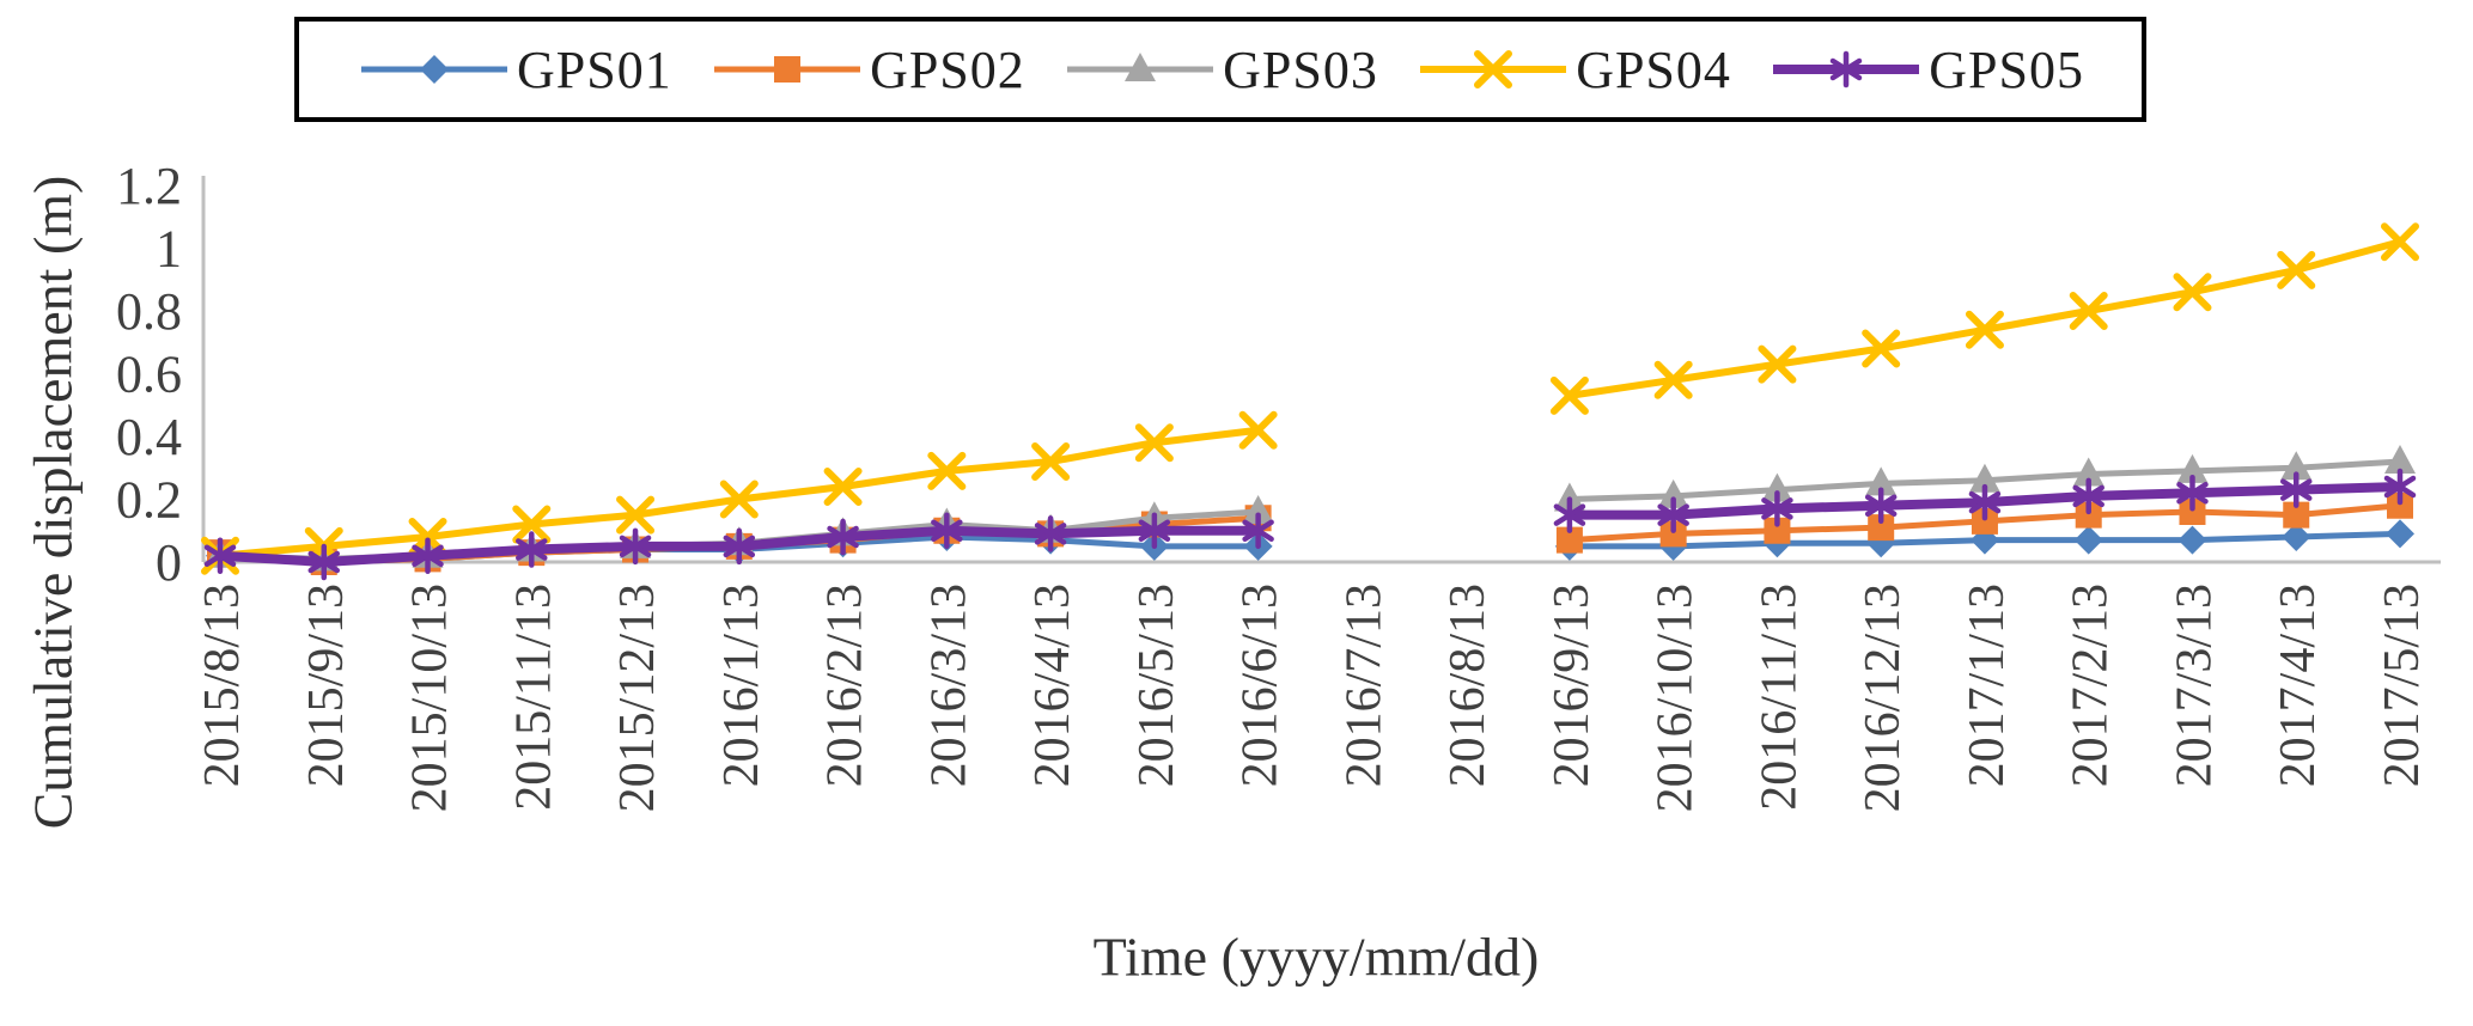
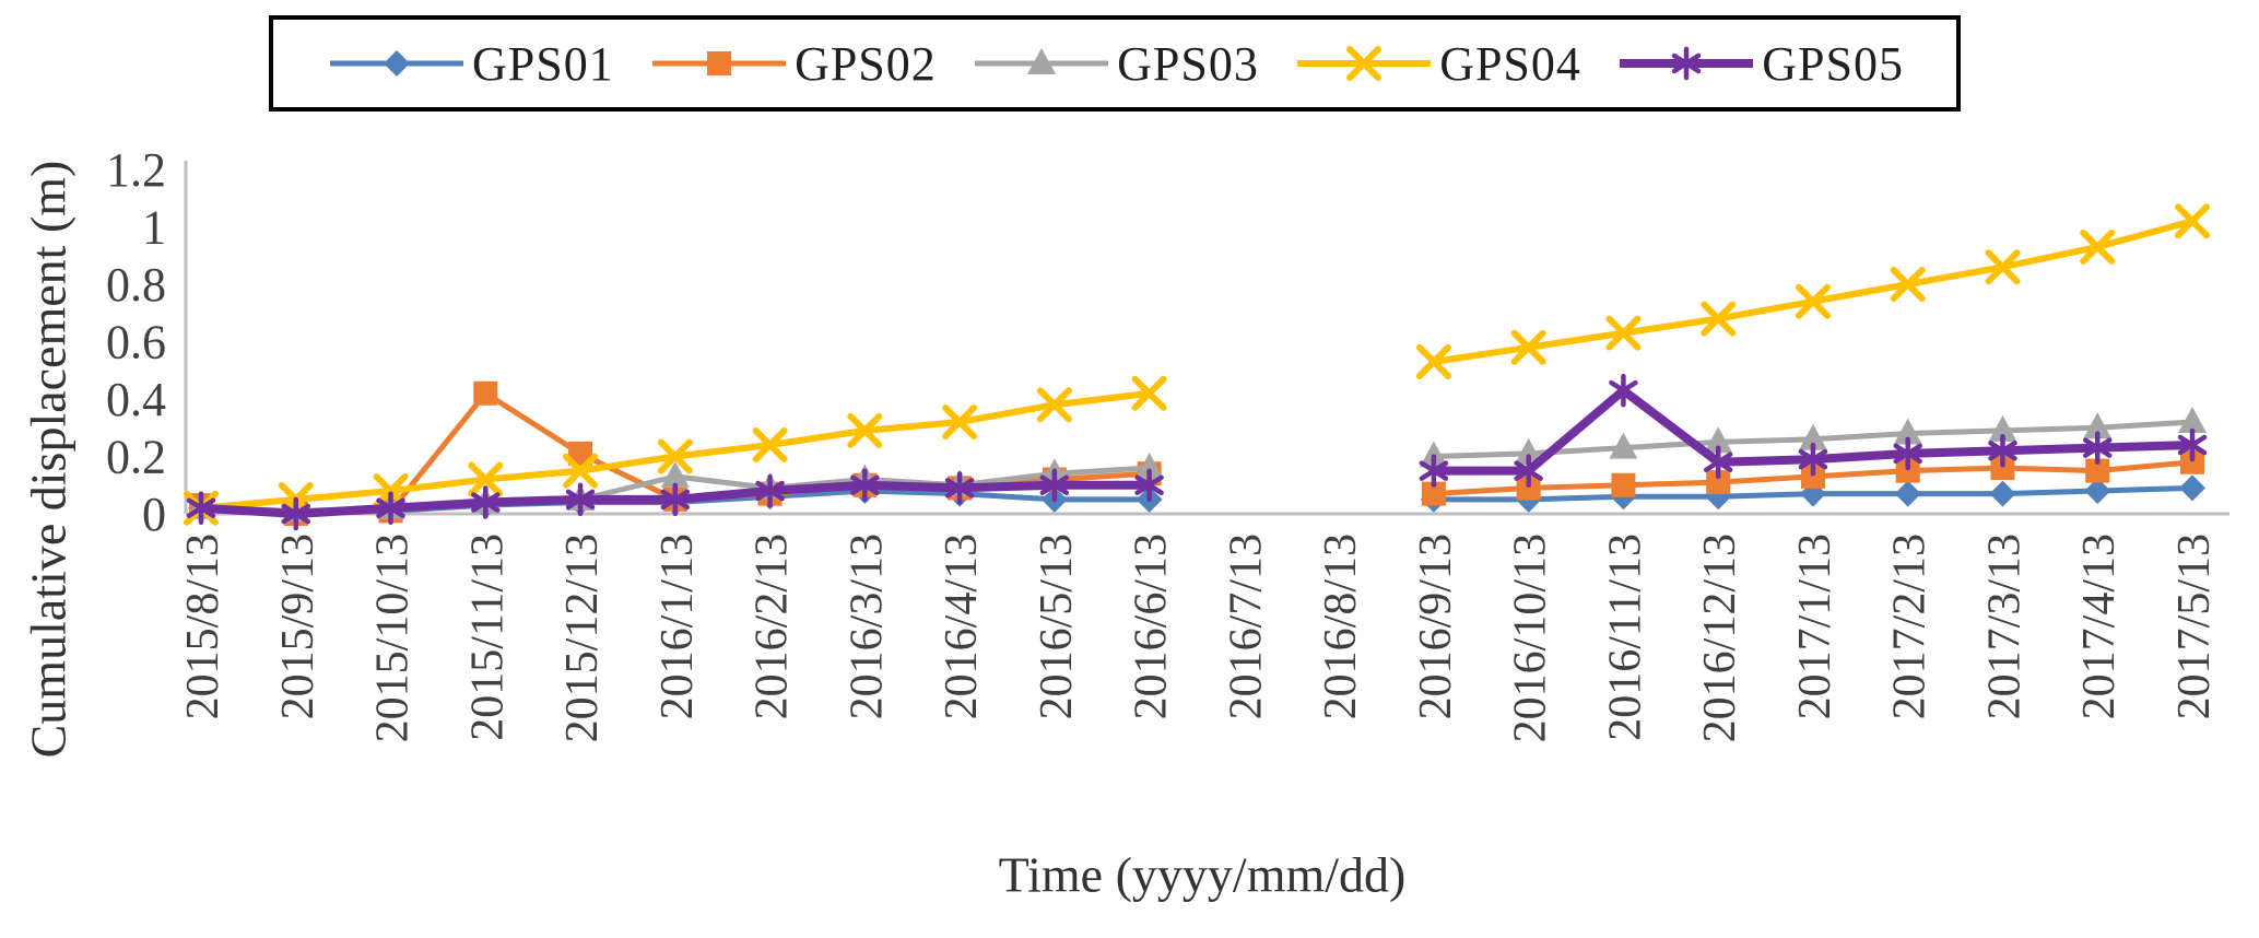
GPS02/2015/11/13: 0.03 -> 0.42
GPS02/2015/12/13: 0.04 -> 0.21
GPS03/2016/1/13: 0.06 -> 0.13
GPS05/2016/11/13: 0.17 -> 0.43
